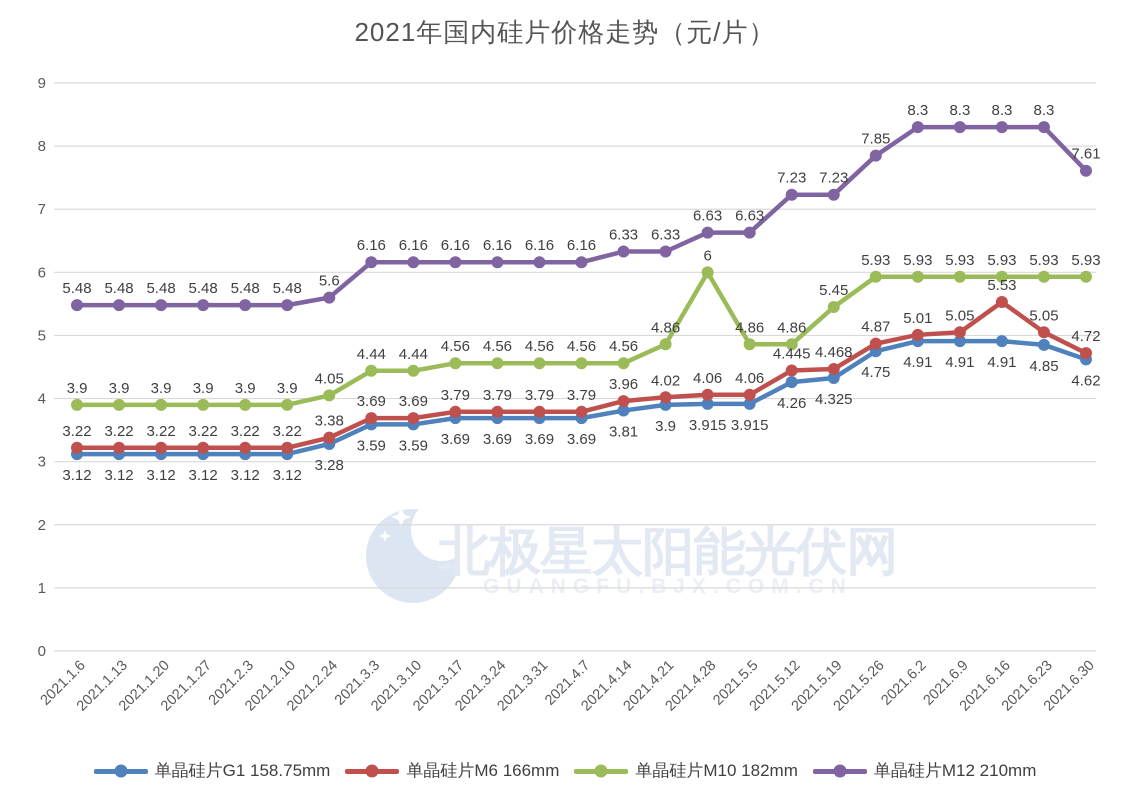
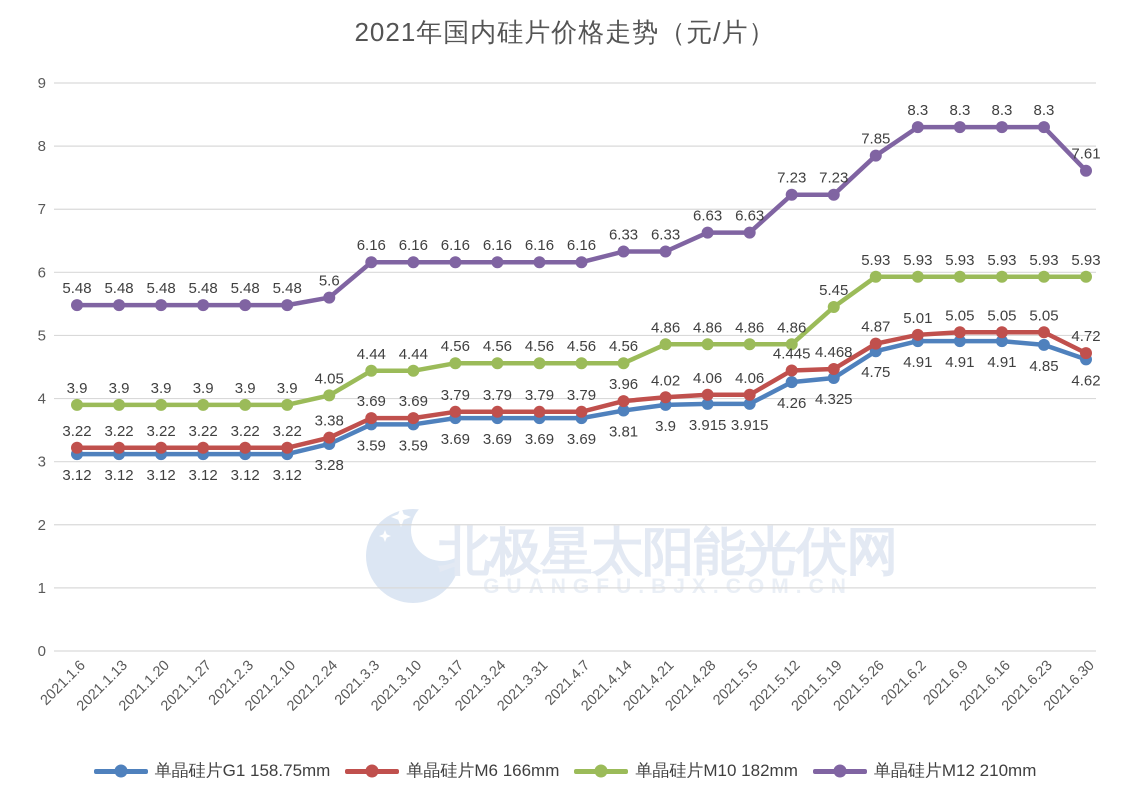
单晶硅片M10 182mm/2021.4.28: 6 -> 4.86
单晶硅片M6 166mm/2021.6.16: 5.53 -> 5.05
